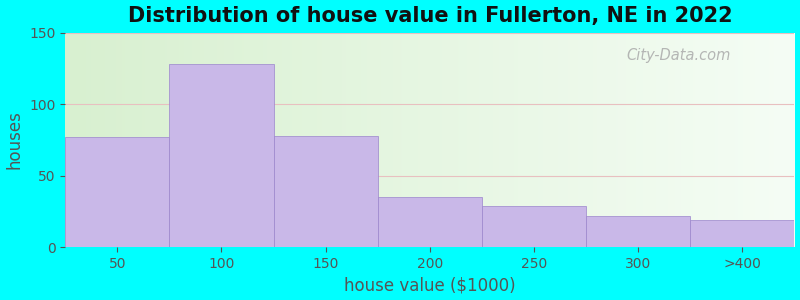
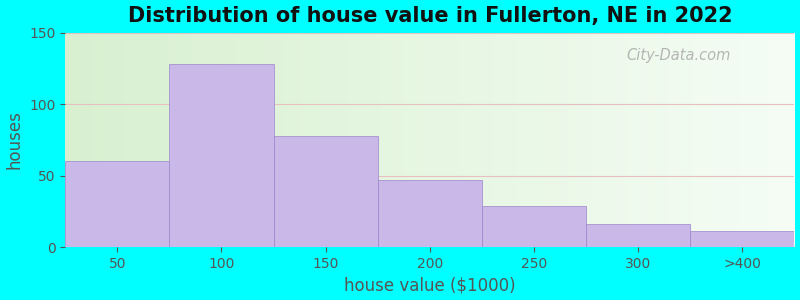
50: 77 -> 60
200: 35 -> 47
300: 22 -> 16
>400: 19 -> 11
